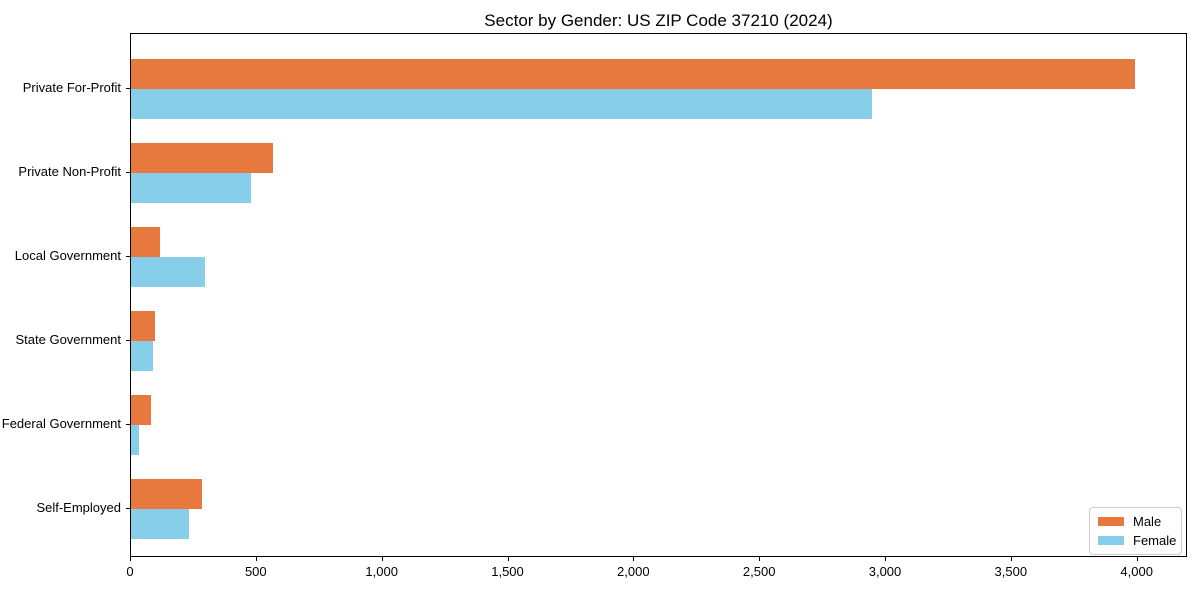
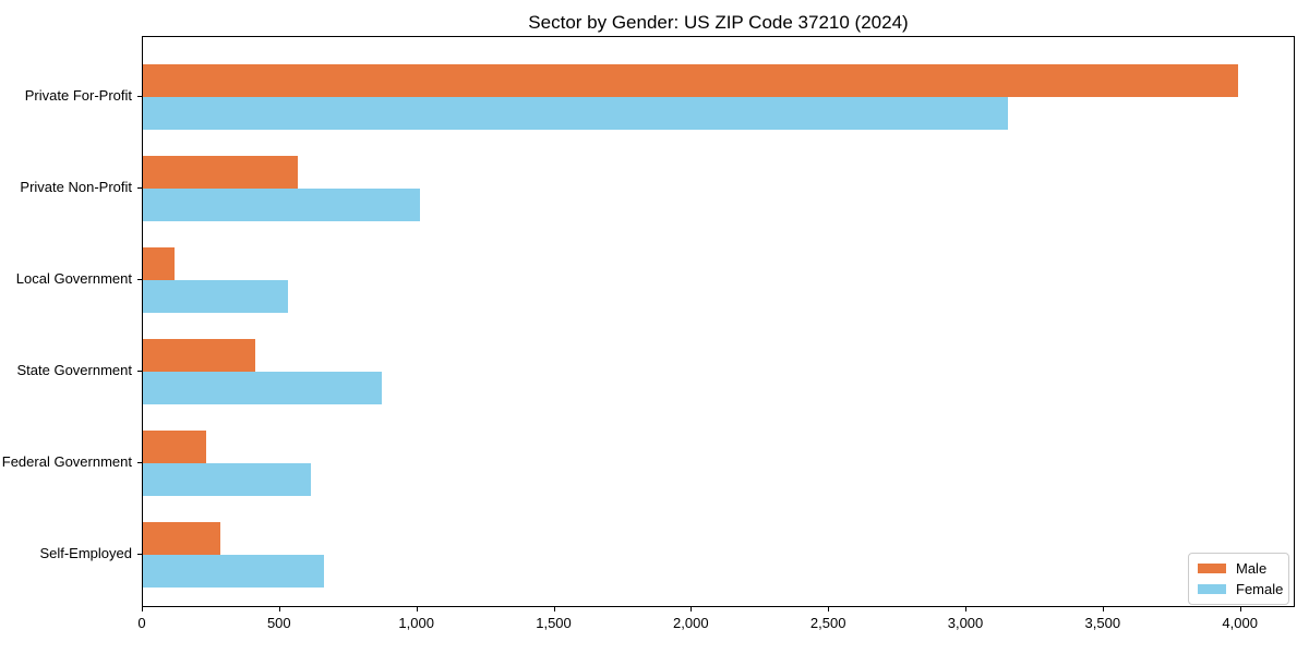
Female/Private For-Profit: 2940 -> 3150
Female/Private Non-Profit: 480 -> 1010
Female/Local Government: 300 -> 530
Male/State Government: 100 -> 410
Female/State Government: 90 -> 870
Male/Federal Government: 80 -> 230
Female/Federal Government: 30 -> 610
Female/Self-Employed: 230 -> 660
